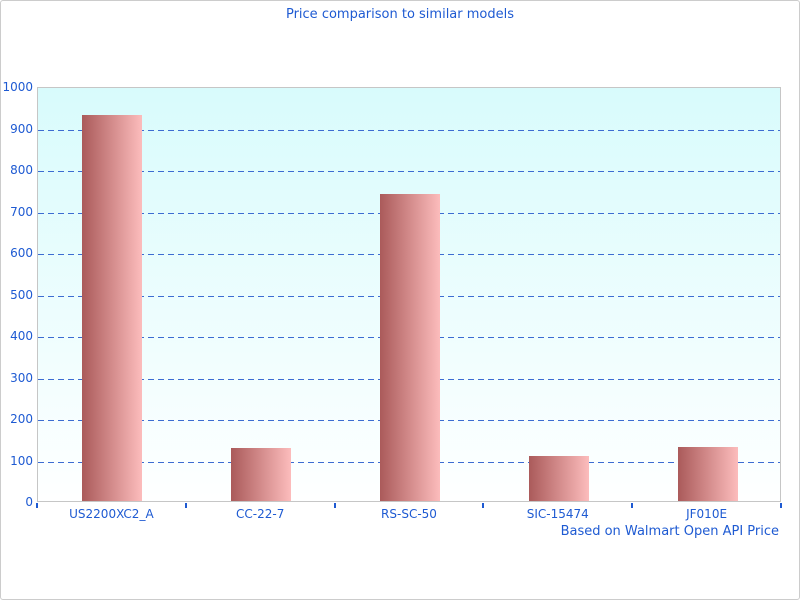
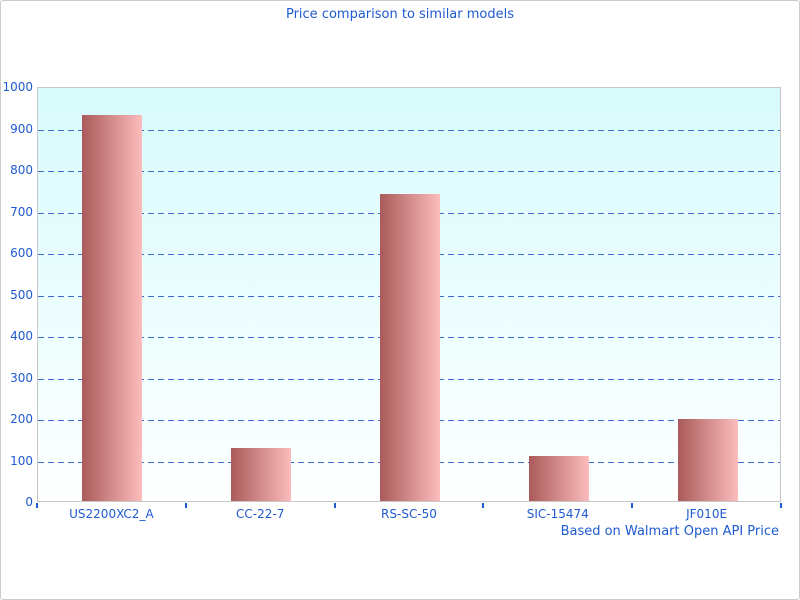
JF010E: 130 -> 200
